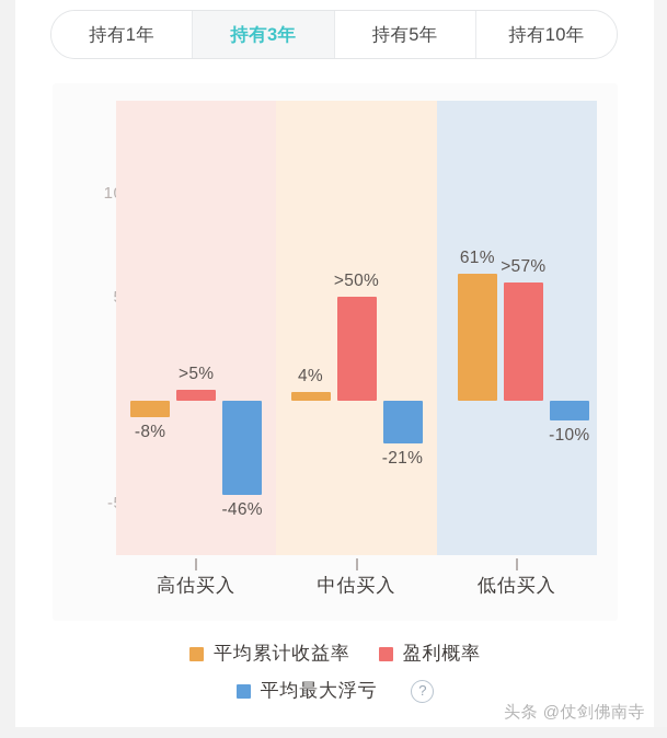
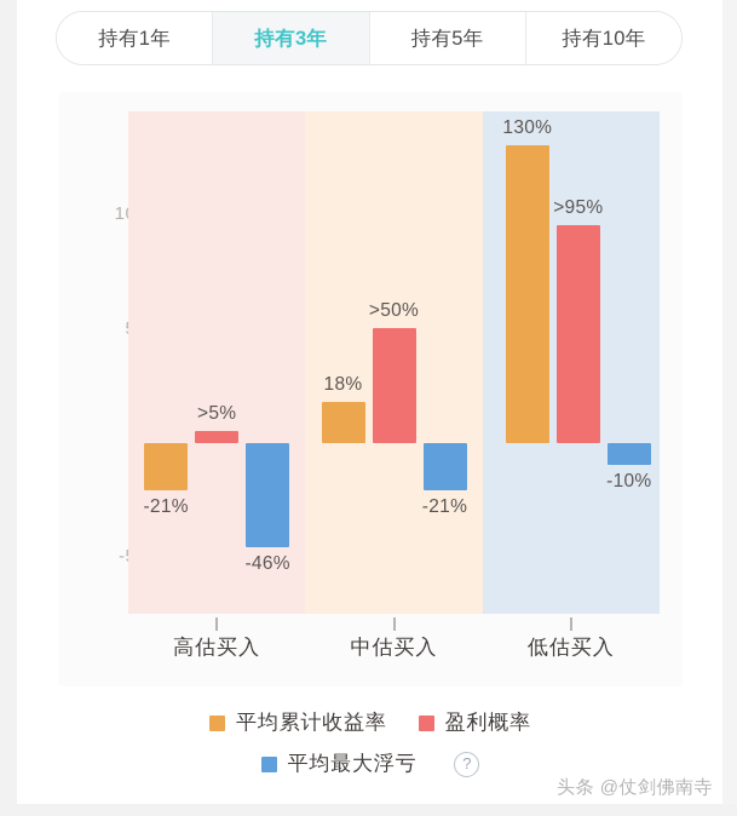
平均累计收益率/高估买入: -8% -> -21%
平均累计收益率/中估买入: 4% -> 18%
平均累计收益率/低估买入: 61% -> 130%
盈利概率/低估买入: 57 -> 95
